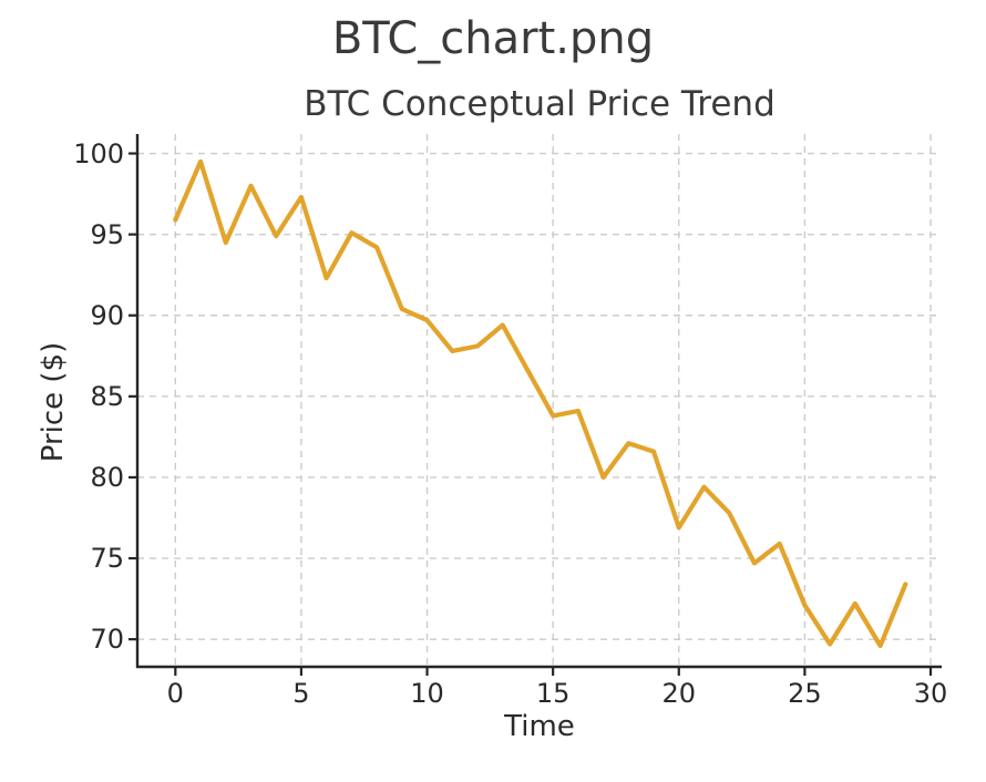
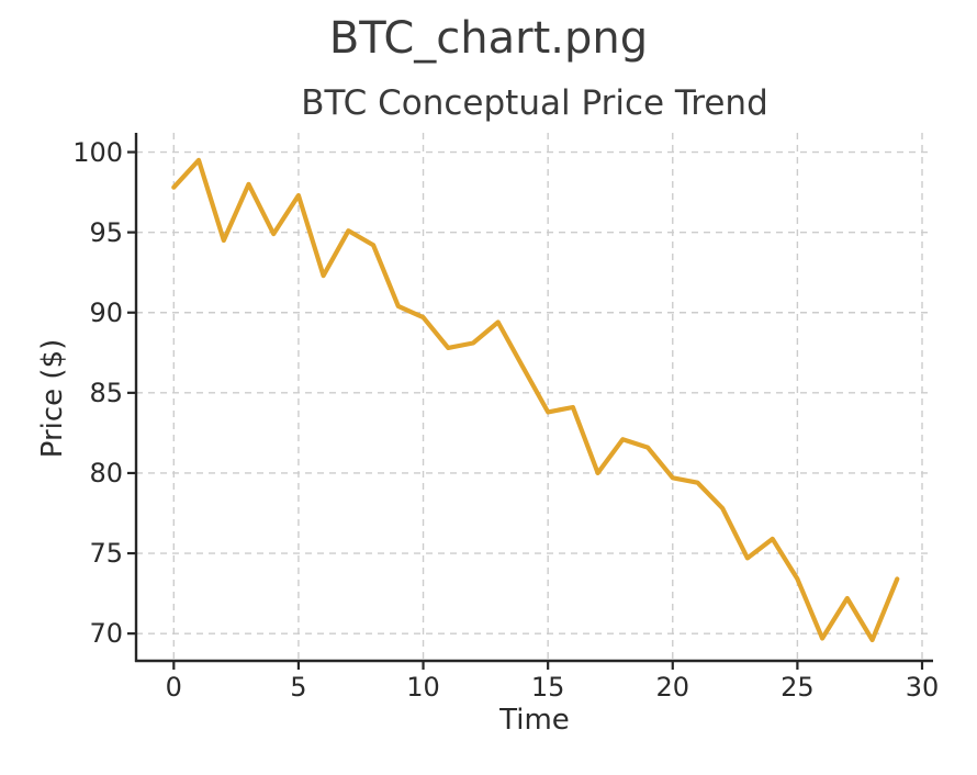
0: 95.9 -> 97.8
20: 76.9 -> 79.7
25: 72.1 -> 73.4
